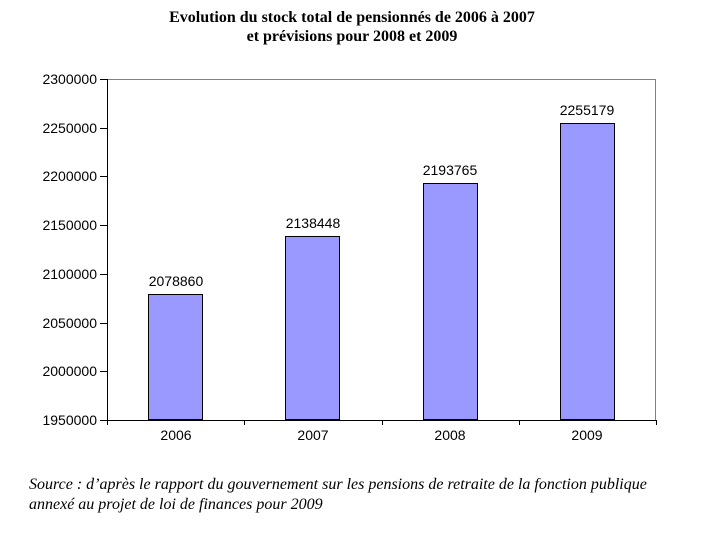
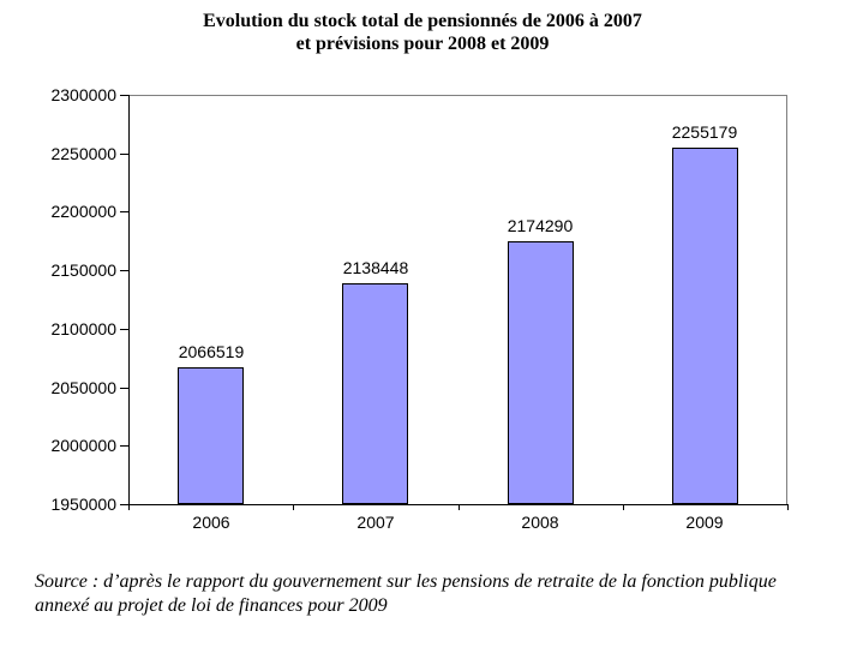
2006: 2078860 -> 2066519
2008: 2193765 -> 2174290
